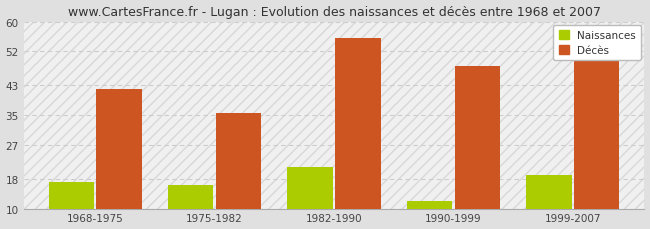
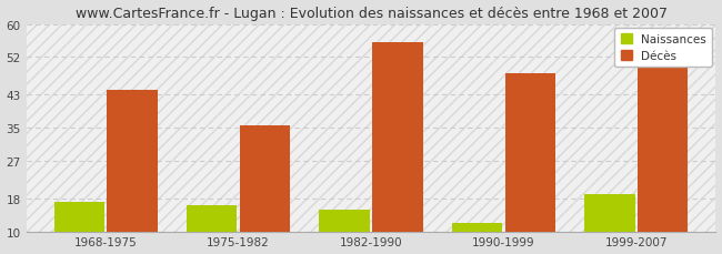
Décès/1968-1975: 42.0 -> 44.0
Naissances/1982-1990: 21.0 -> 15.2
